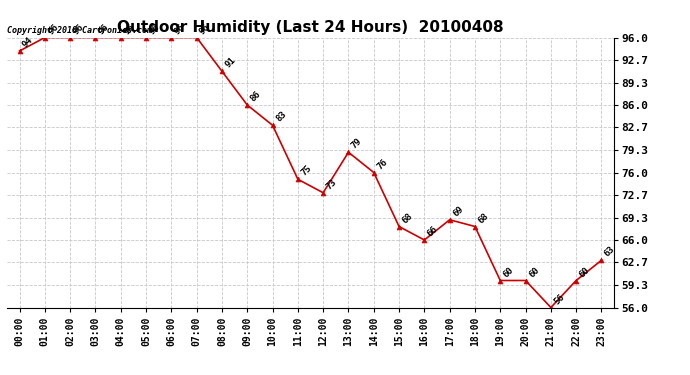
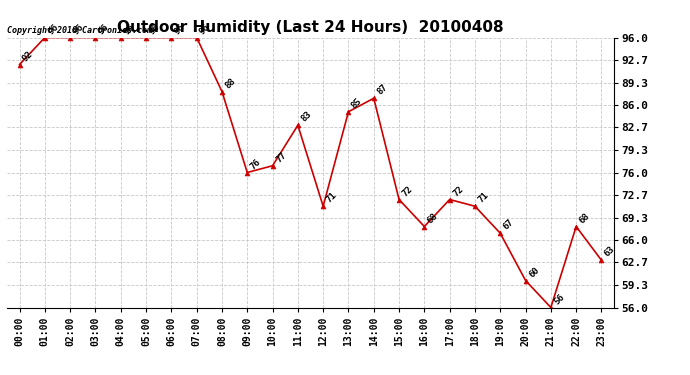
00:00: 94 -> 92
08:00: 91 -> 88
09:00: 86 -> 76
10:00: 83 -> 77
11:00: 75 -> 83
12:00: 73 -> 71
13:00: 79 -> 85
14:00: 76 -> 87
15:00: 68 -> 72
16:00: 66 -> 68
17:00: 69 -> 72
18:00: 68 -> 71
19:00: 60 -> 67
22:00: 60 -> 68
